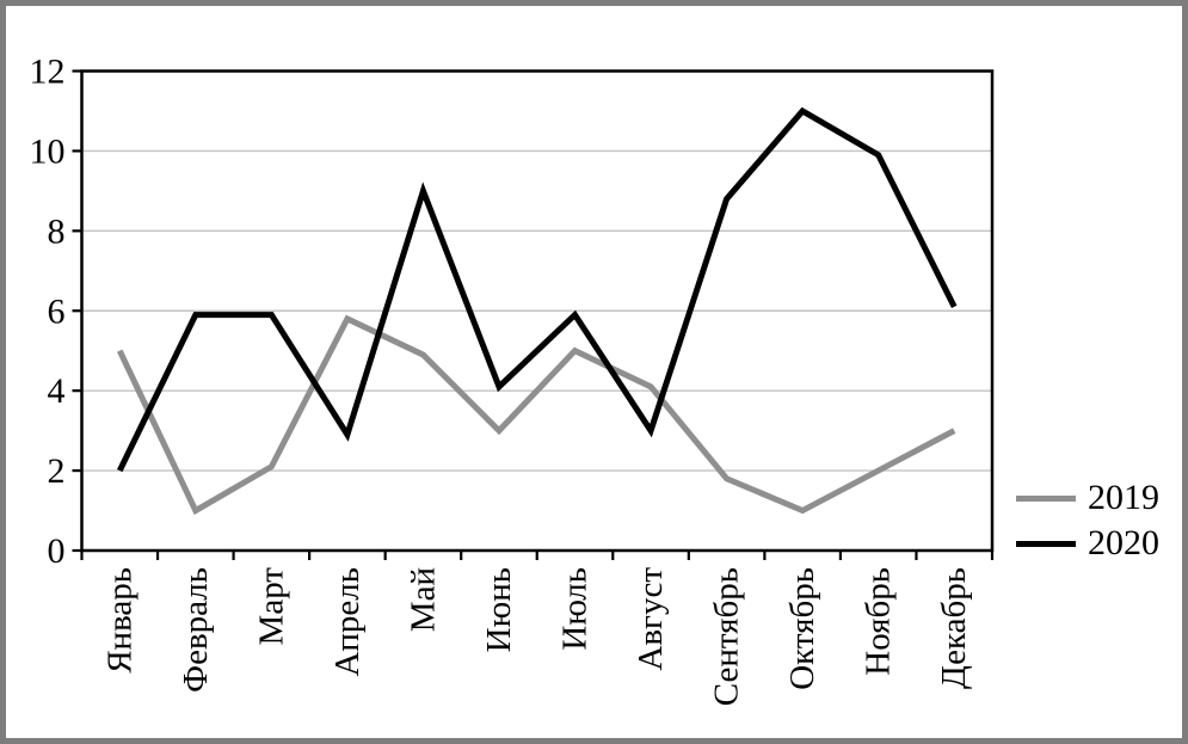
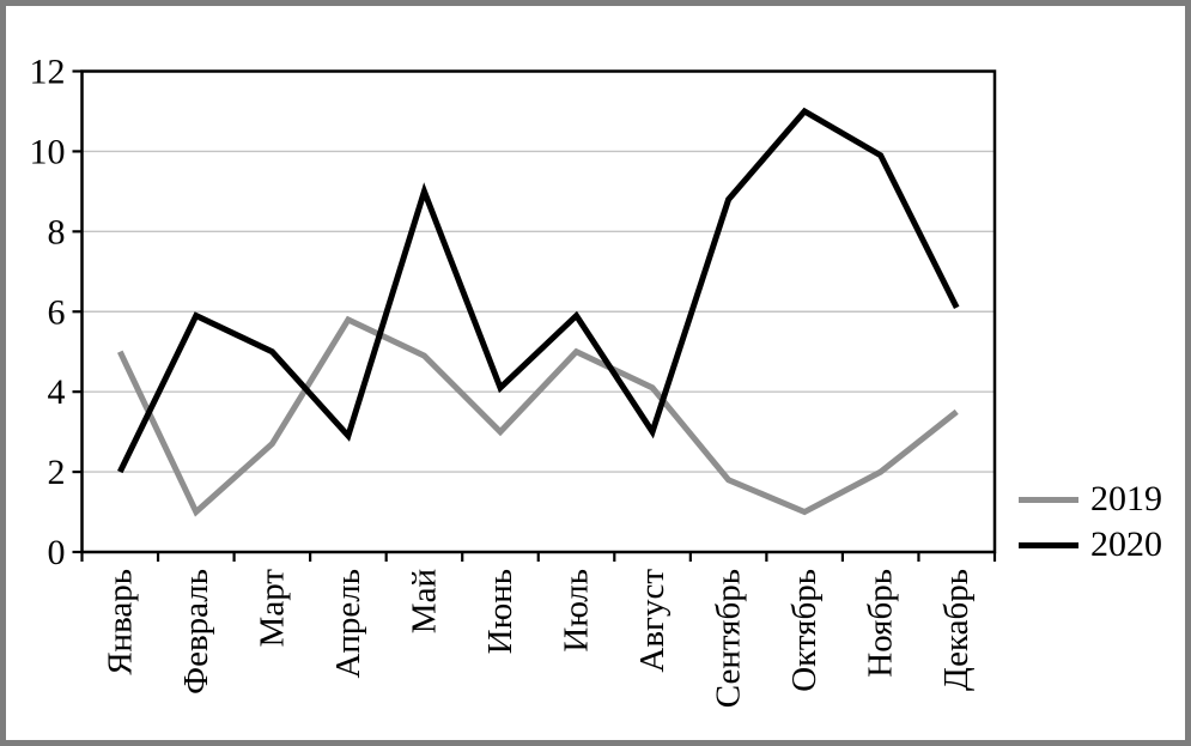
2019/Март: 2.1 -> 2.7
2020/Март: 5.9 -> 5.0
2019/Декабрь: 3.0 -> 3.5
